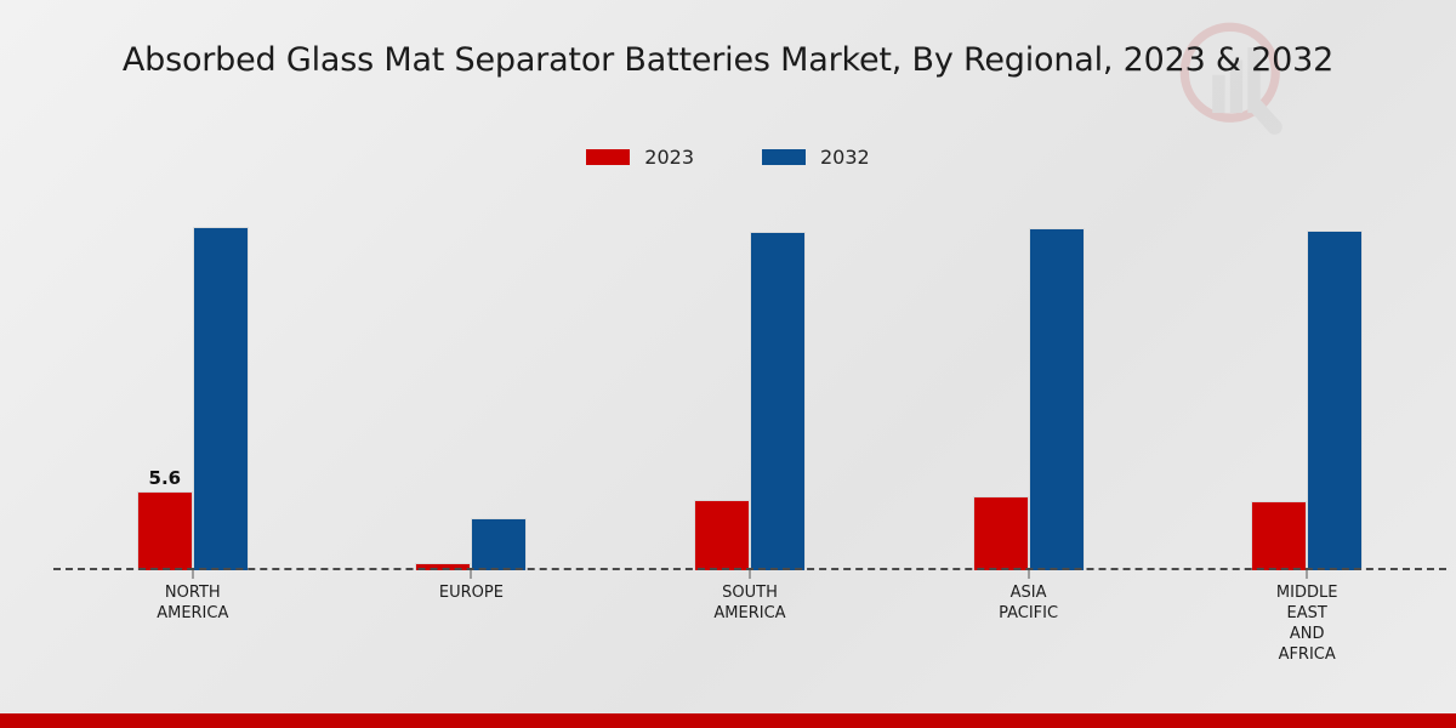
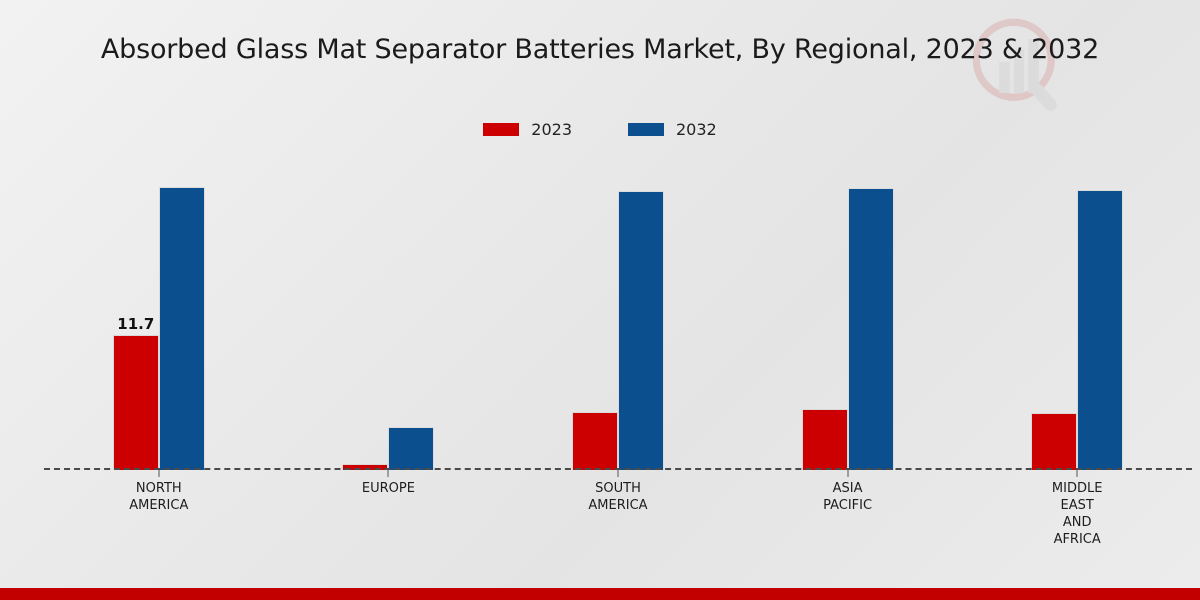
2023/NORTH AMERICA: 5.6 -> 11.7
